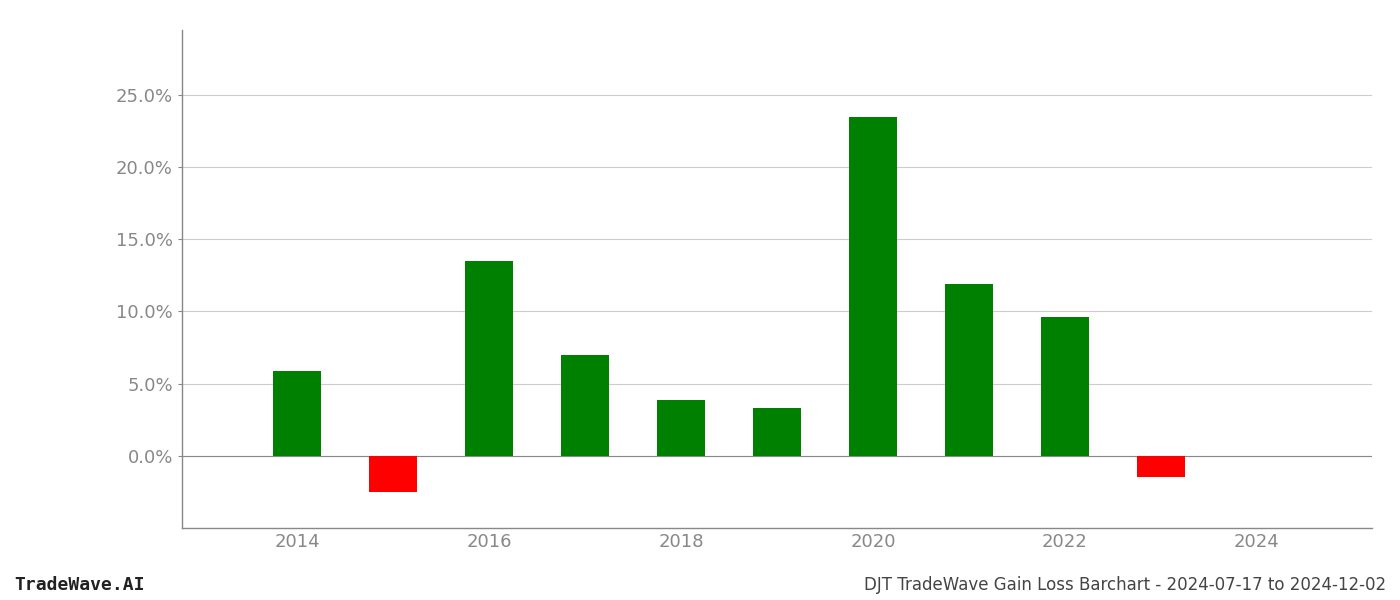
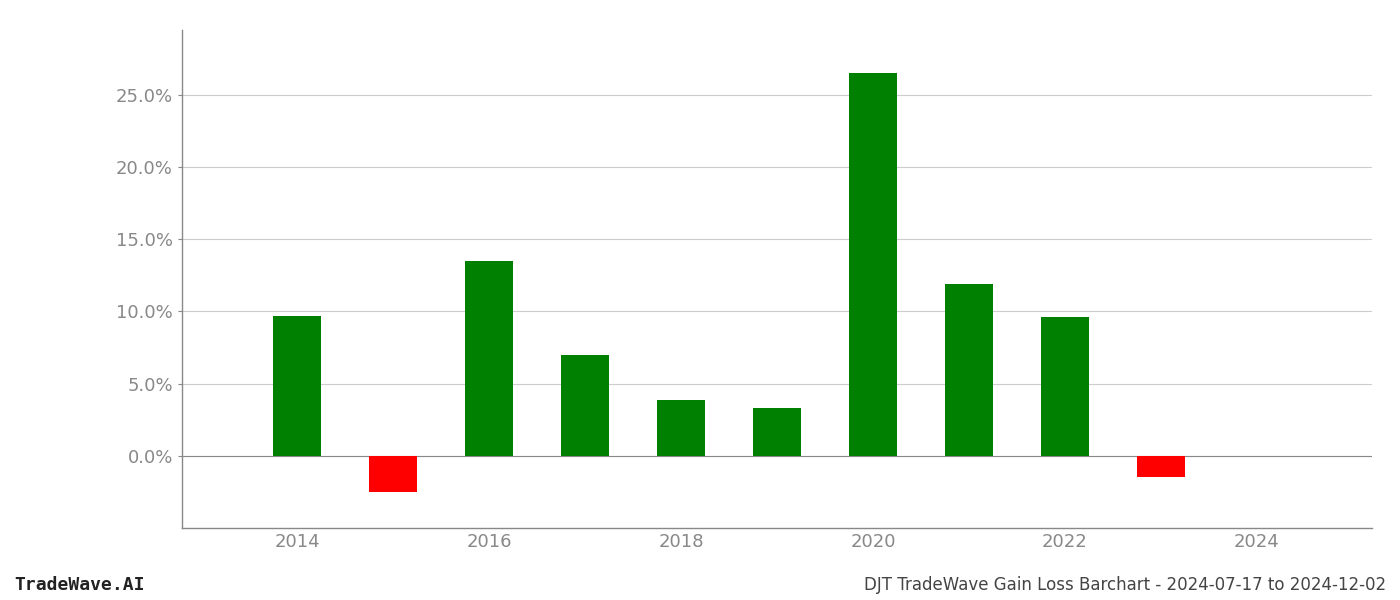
2014: 5.9% -> 9.7%
2020: 23.5% -> 26.5%
